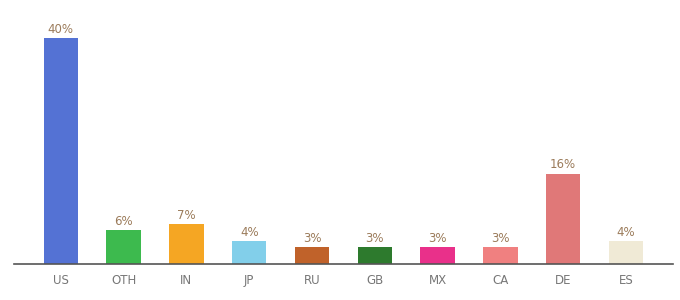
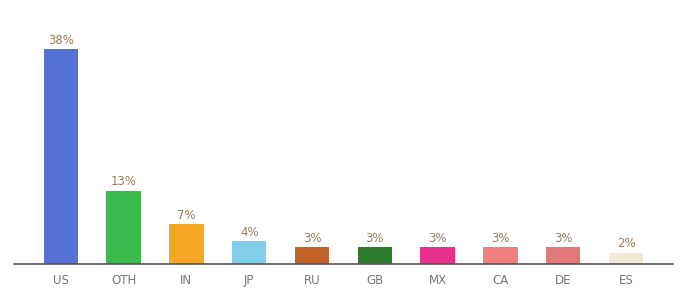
US: 40% -> 38%
OTH: 6% -> 13%
DE: 16% -> 3%
ES: 4% -> 2%
